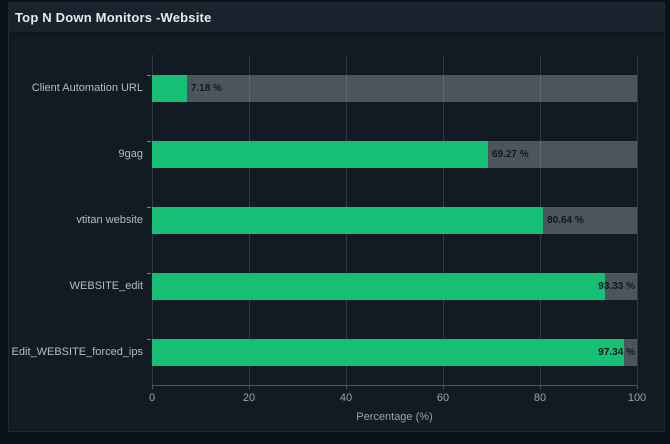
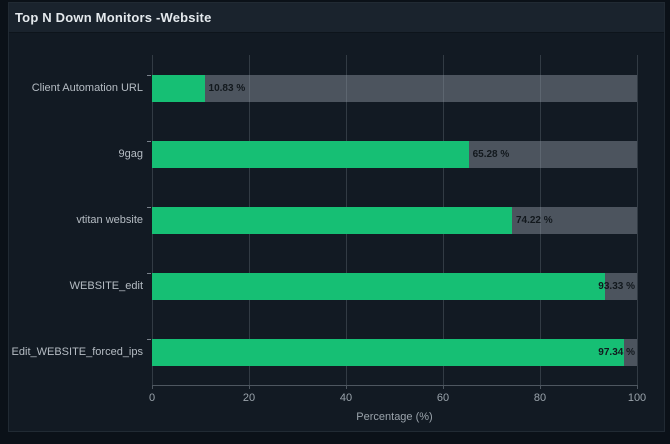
Client Automation URL: 7.18 -> 10.83
9gag: 69.27 -> 65.28
vtitan website: 80.64 -> 74.22
